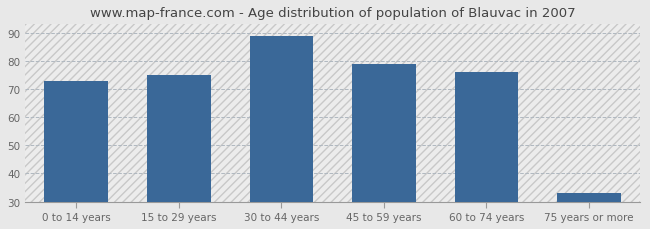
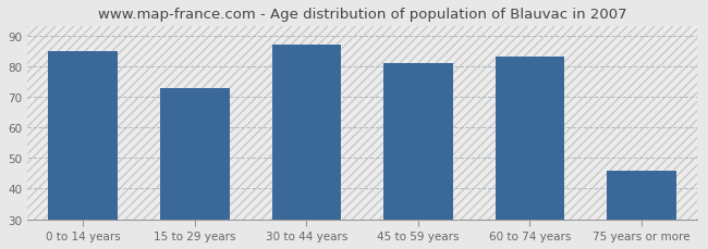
0 to 14 years: 73 -> 85
15 to 29 years: 75 -> 73
30 to 44 years: 89 -> 87
45 to 59 years: 79 -> 81
60 to 74 years: 76 -> 83
75 years or more: 33 -> 46
